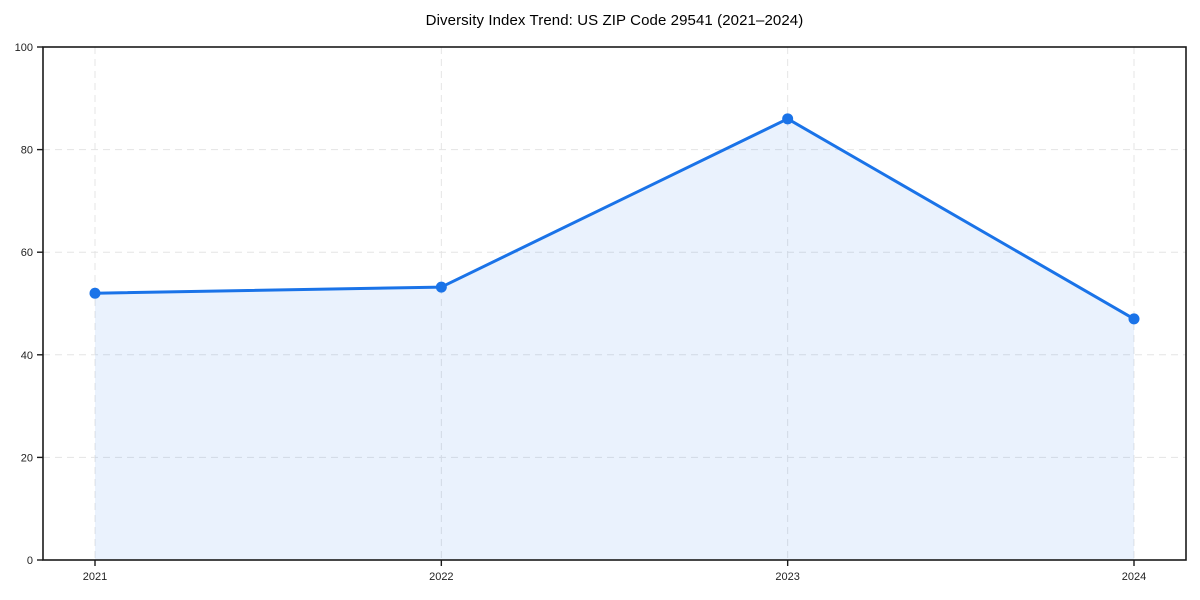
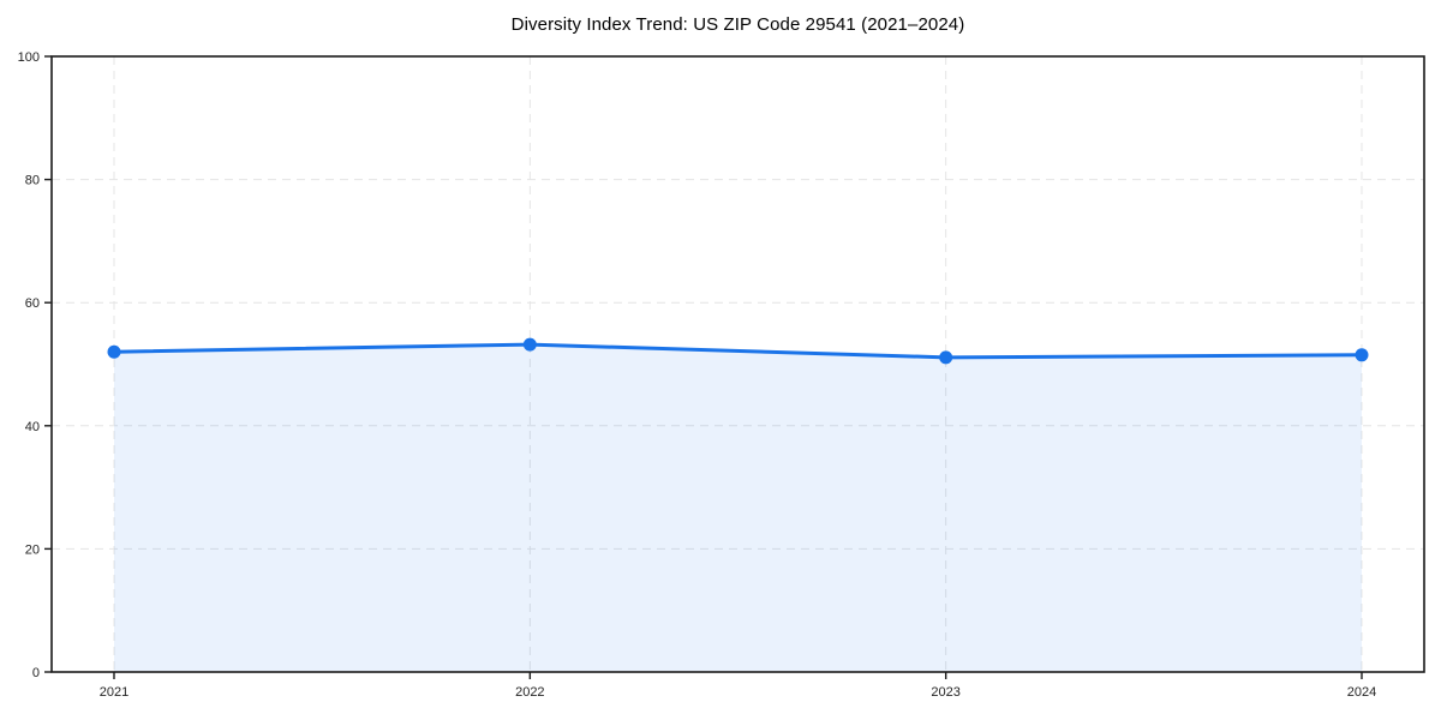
2023: 86 -> 51
2024: 47 -> 52
